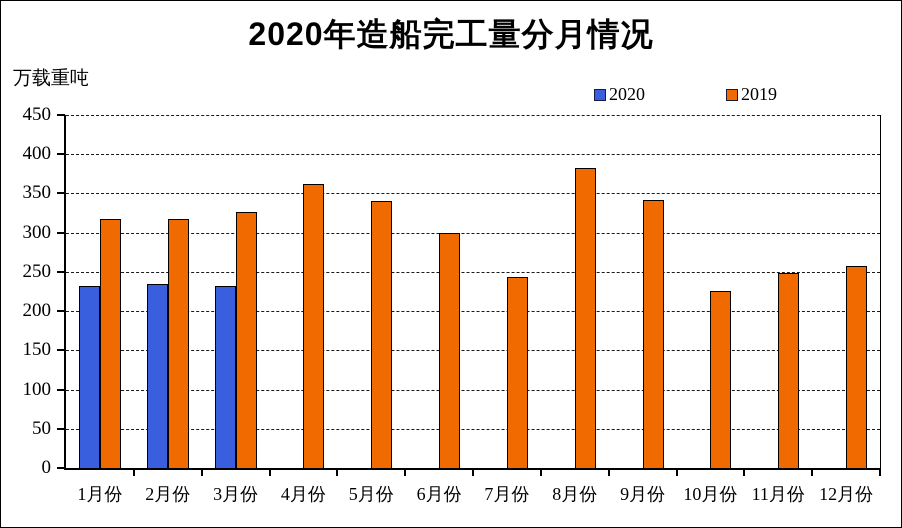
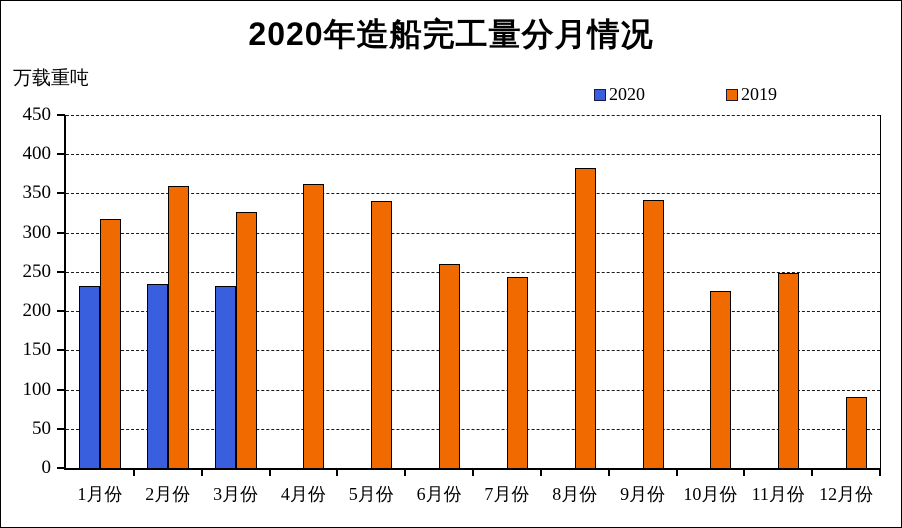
2019/2月份: 320 -> 360
2019/6月份: 300 -> 260
2019/12月份: 260 -> 90
